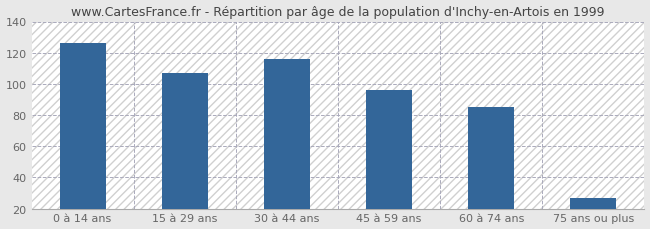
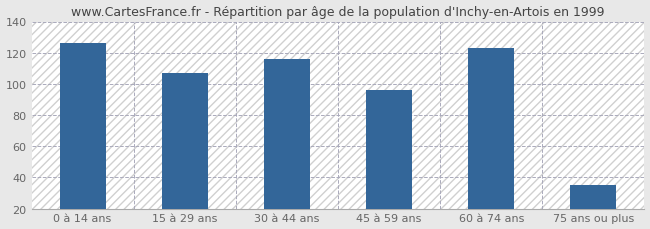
60 à 74 ans: 85 -> 123
75 ans ou plus: 27 -> 35
